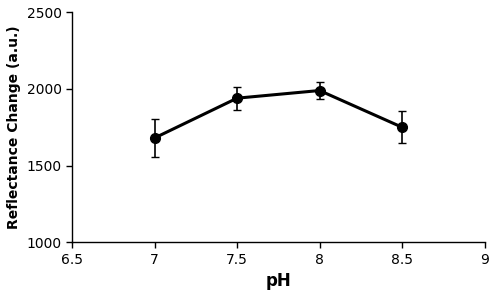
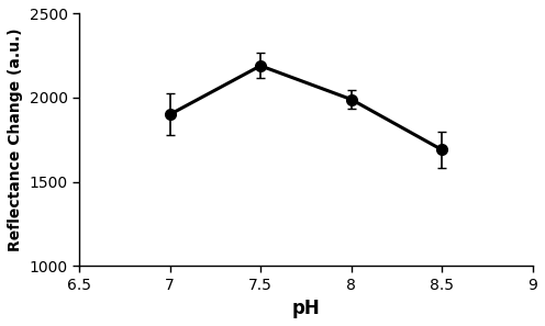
7: 1680 -> 1900
7.5: 1940 -> 2190
8.5: 1750 -> 1690
